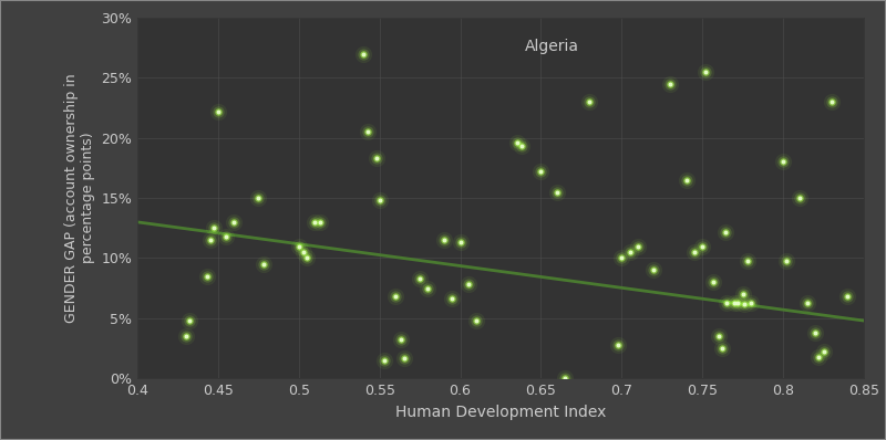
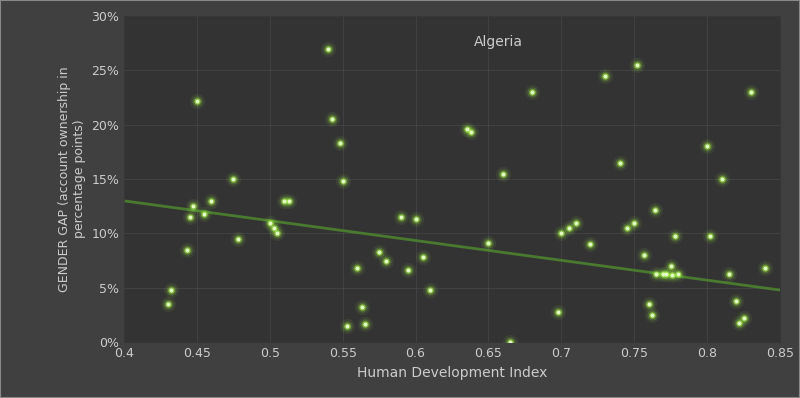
0.65: 17.2% -> 9.1%
